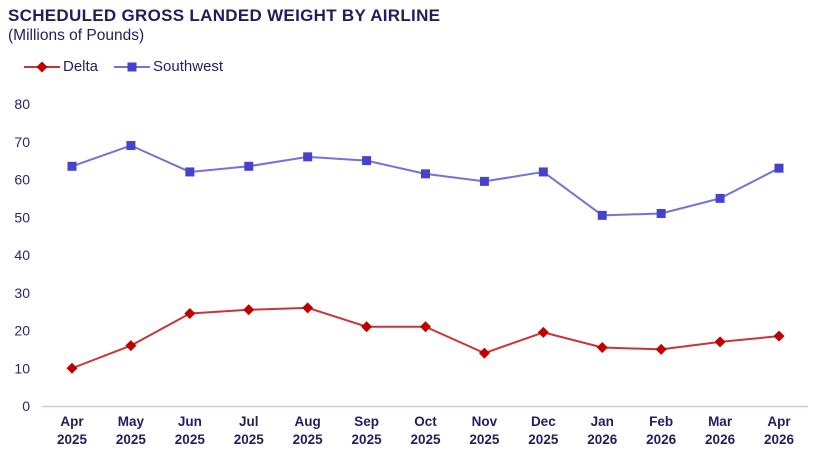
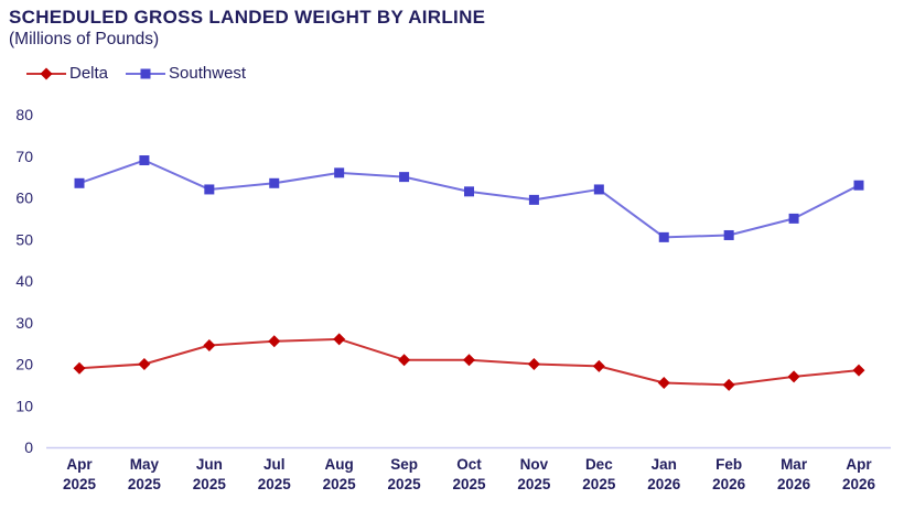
Delta/Apr 2025: 10 -> 19
Delta/May 2025: 16 -> 20
Delta/Nov 2025: 14 -> 20
